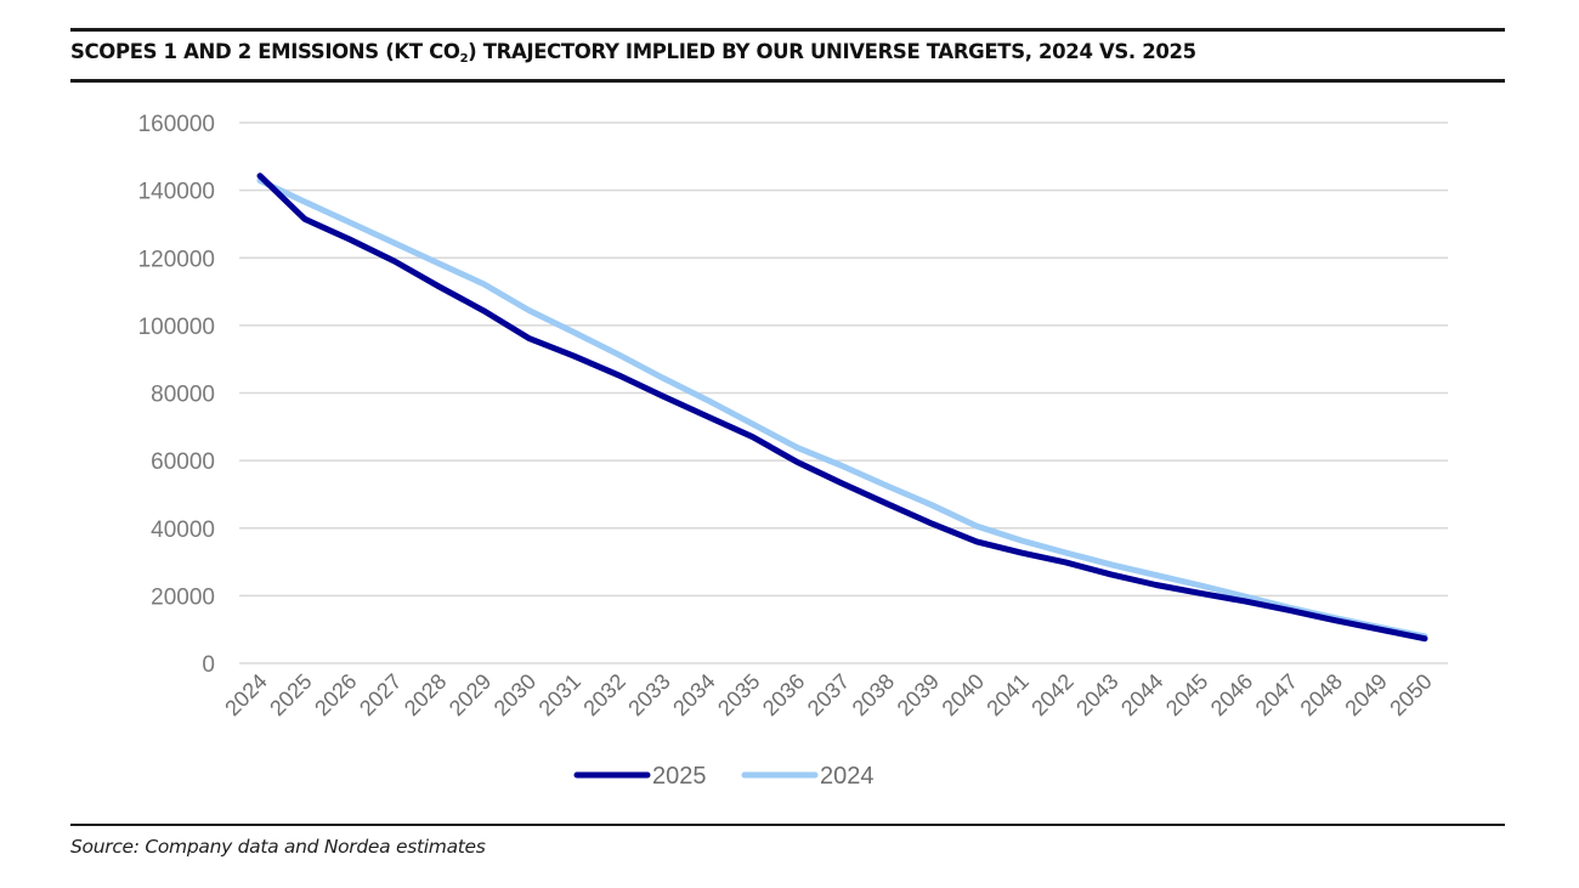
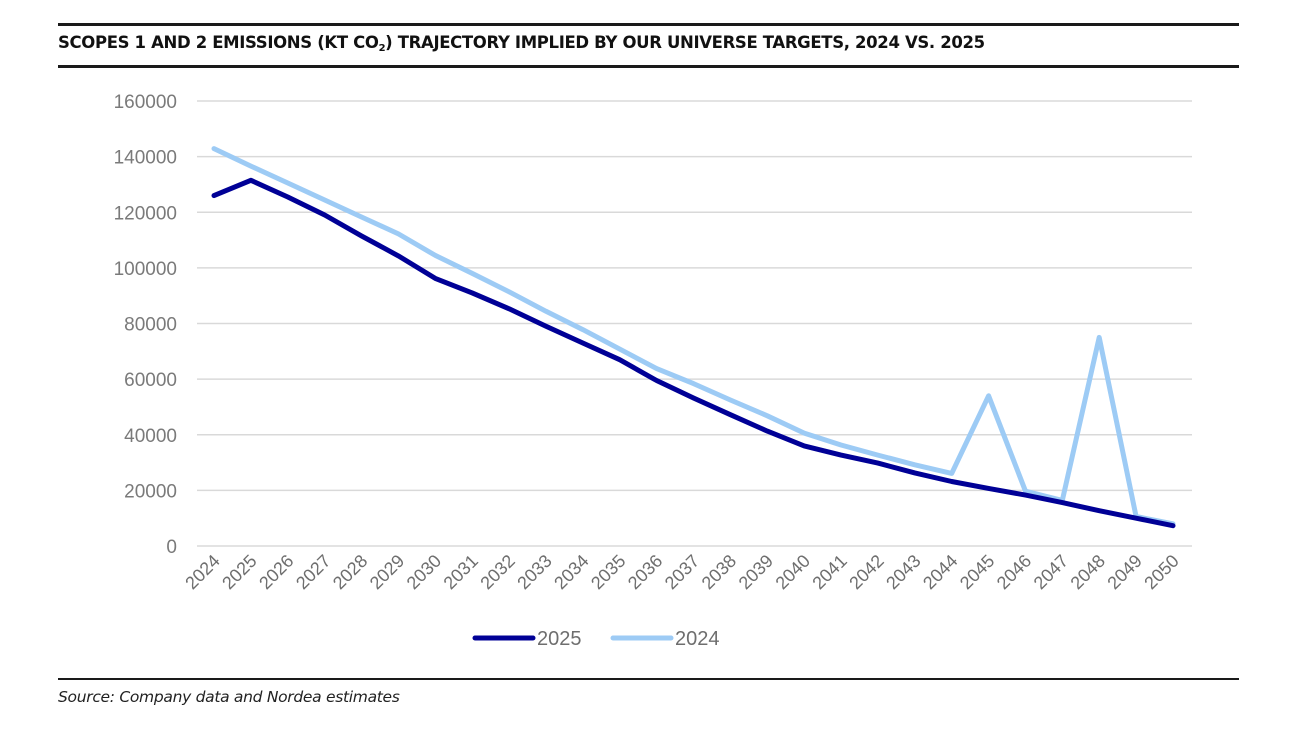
2025/2024: 144000 -> 126000
2024/2045: 23000 -> 54000
2024/2048: 13000 -> 75000
